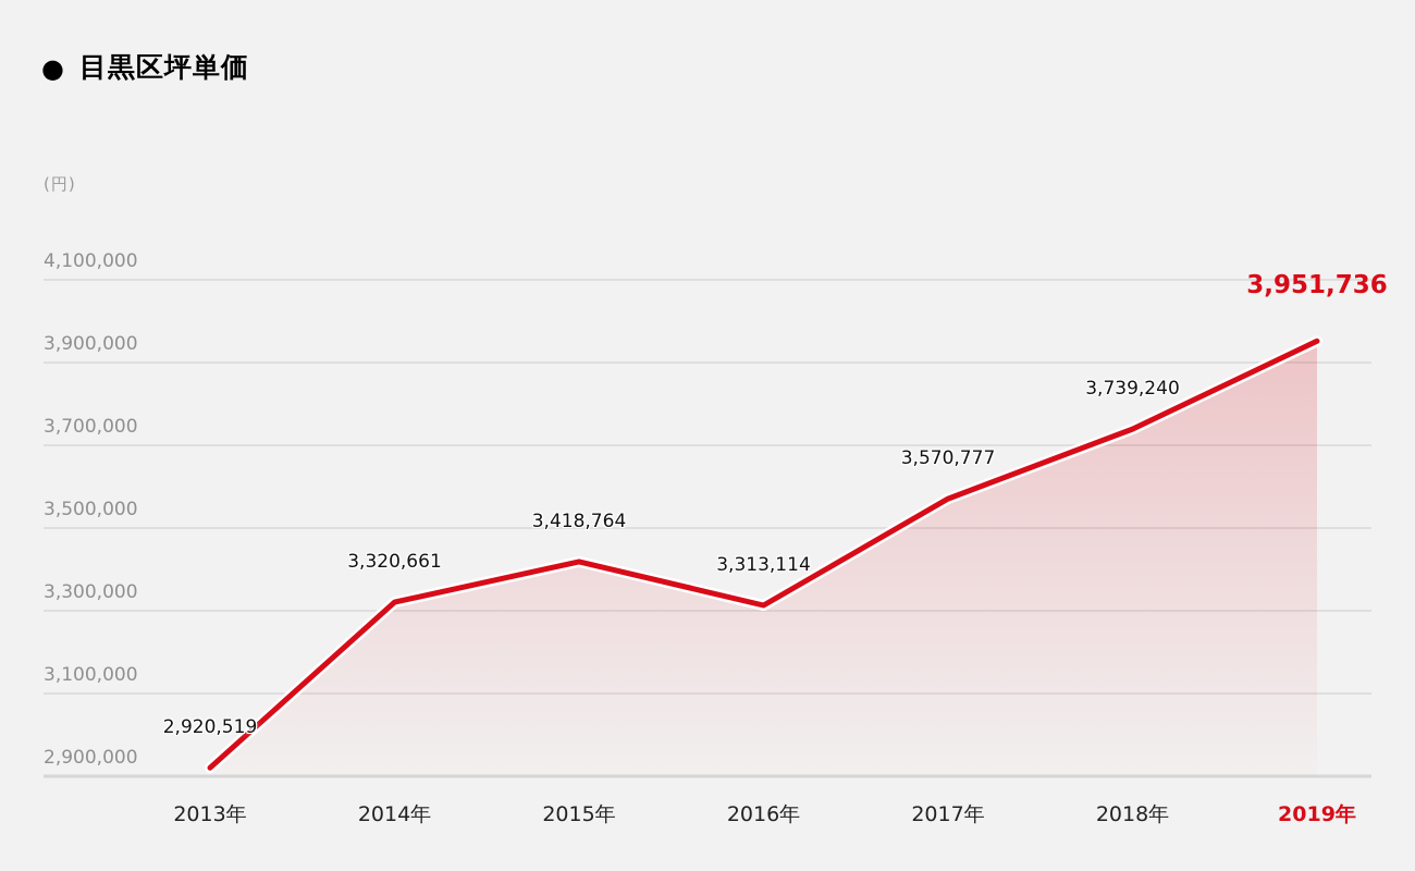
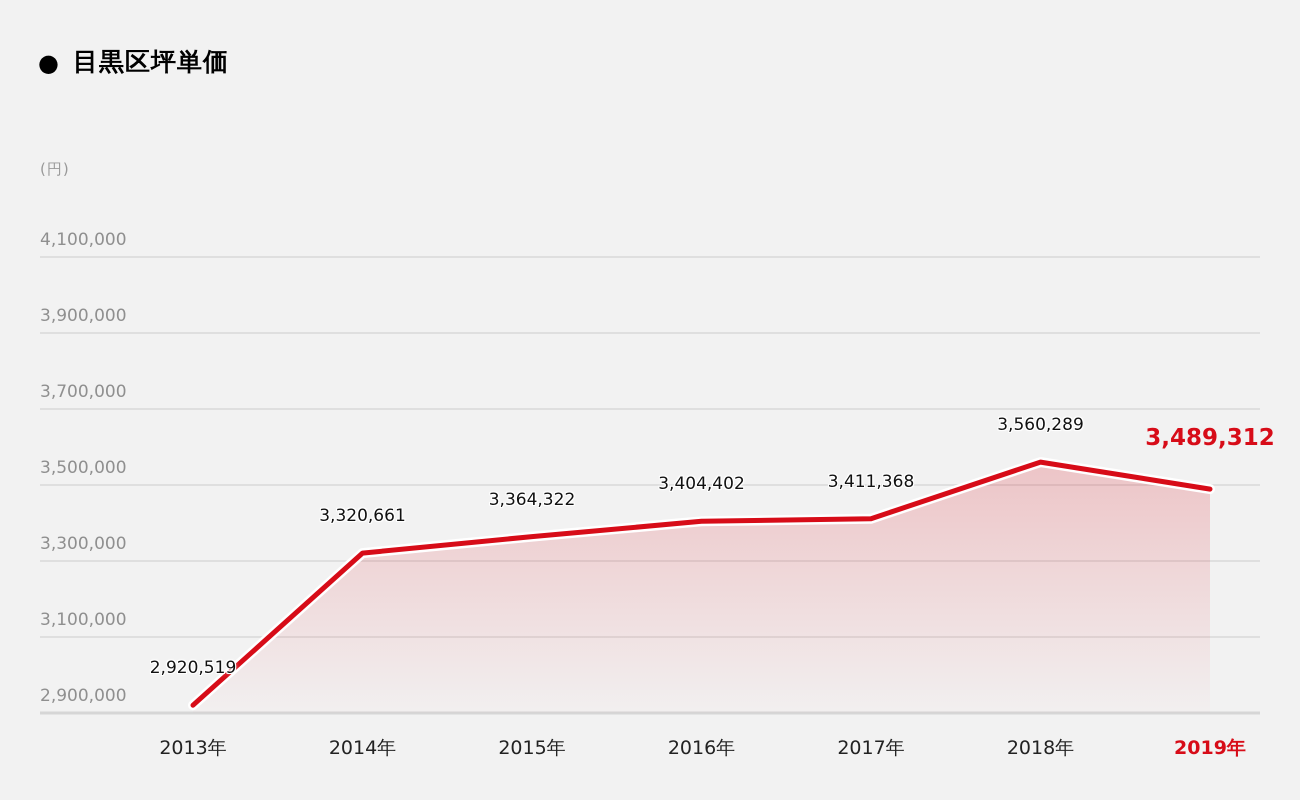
2015年: 3,418,764 -> 3,364,322
2016年: 3,313,114 -> 3,404,402
2017年: 3,570,777 -> 3,411,368
2018年: 3,739,240 -> 3,560,289
2019年: 3,951,736 -> 3,489,312
